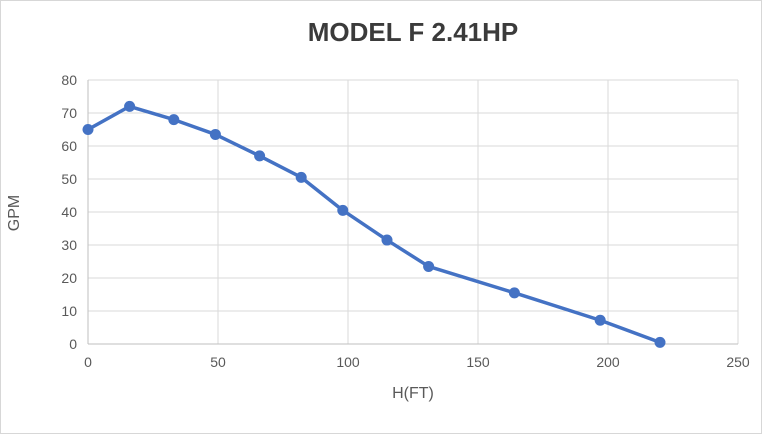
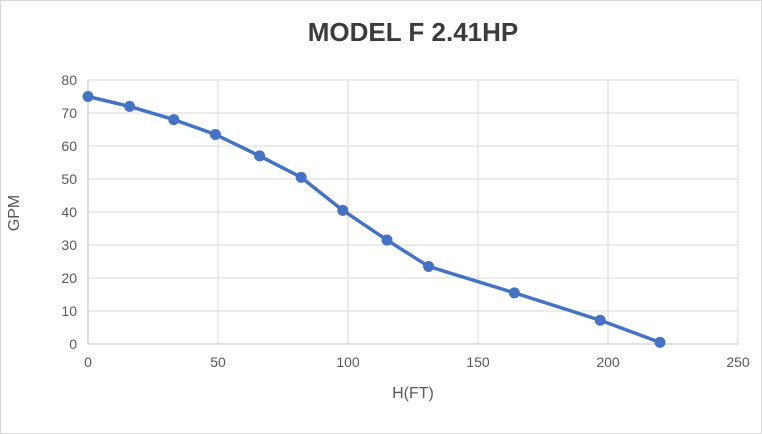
0: 65 -> 75
